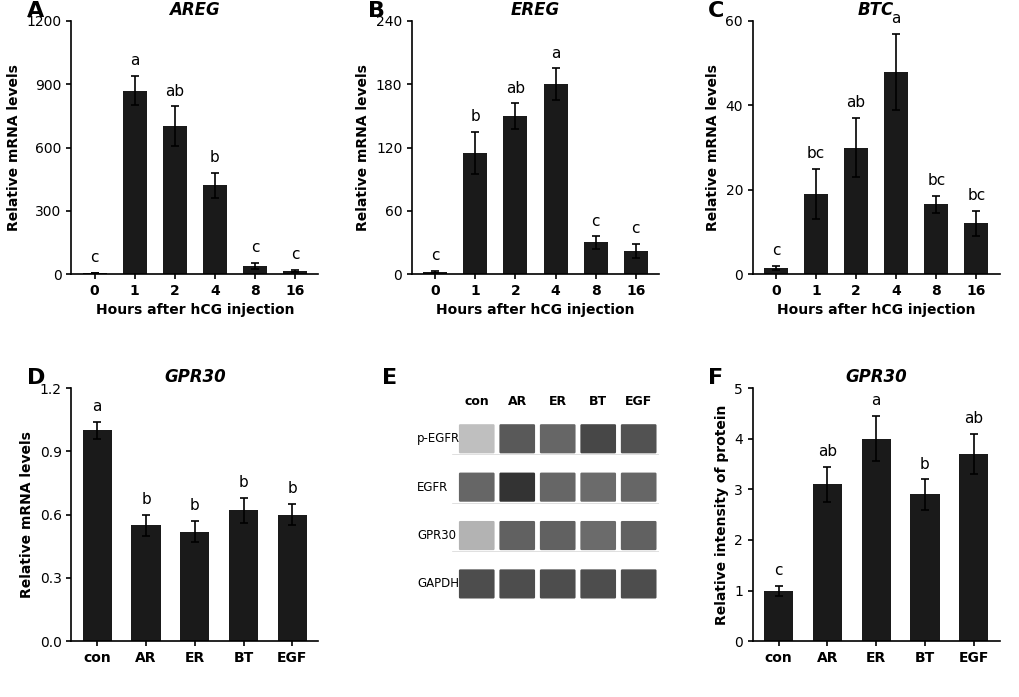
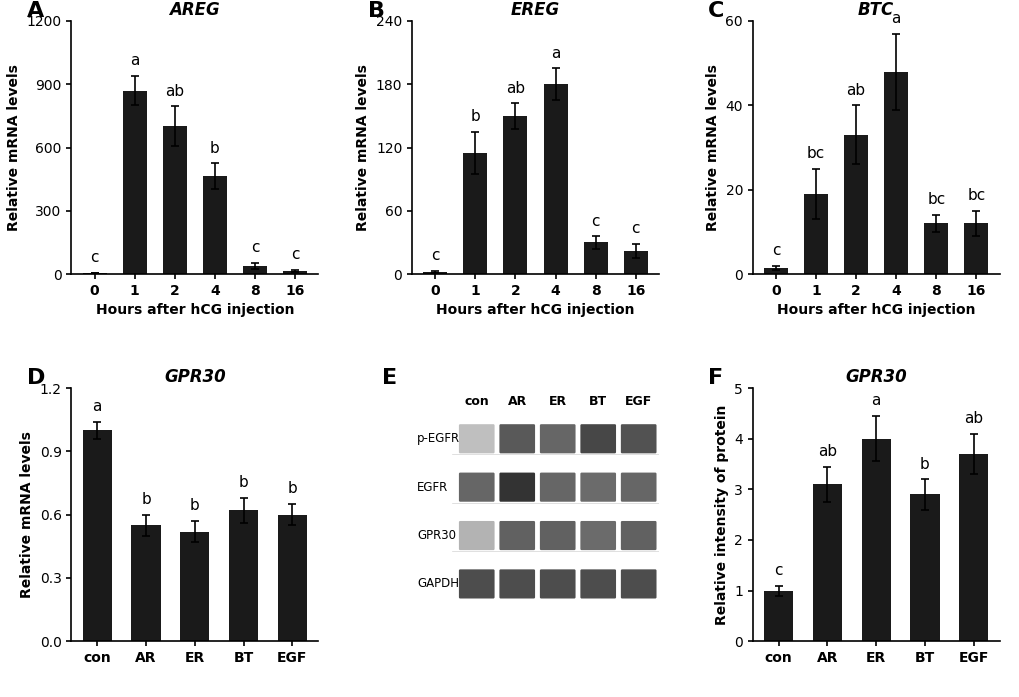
AREG/4: 420 -> 465
BTC/2: 30.0 -> 33.0
BTC/8: 16.5 -> 12.0
